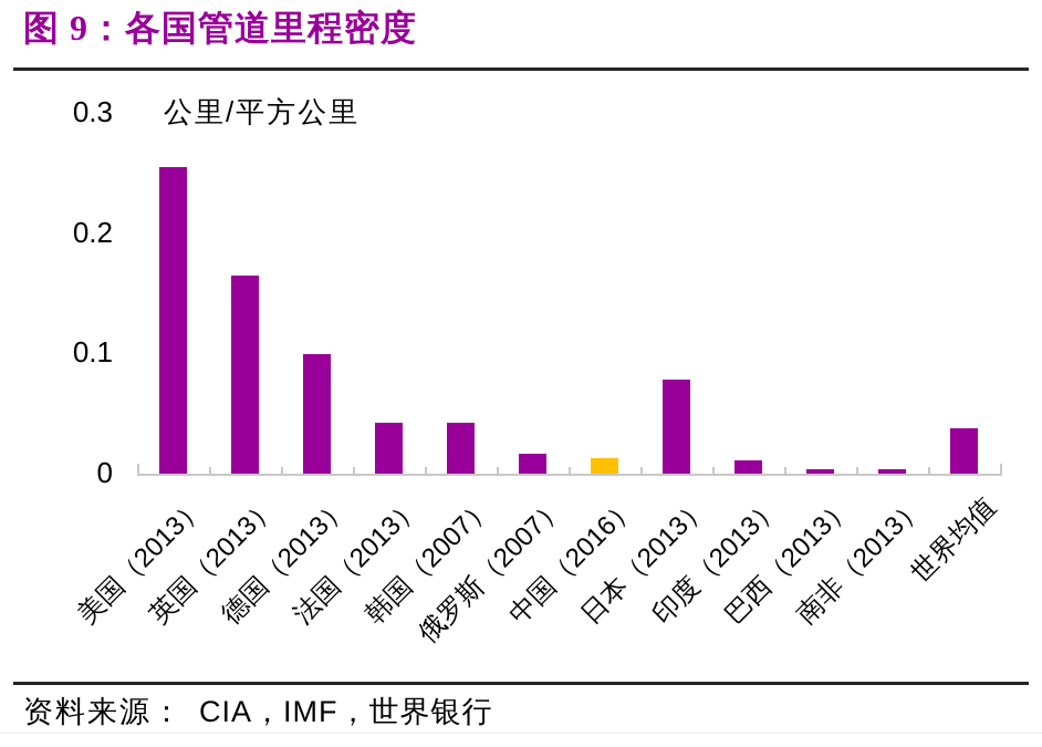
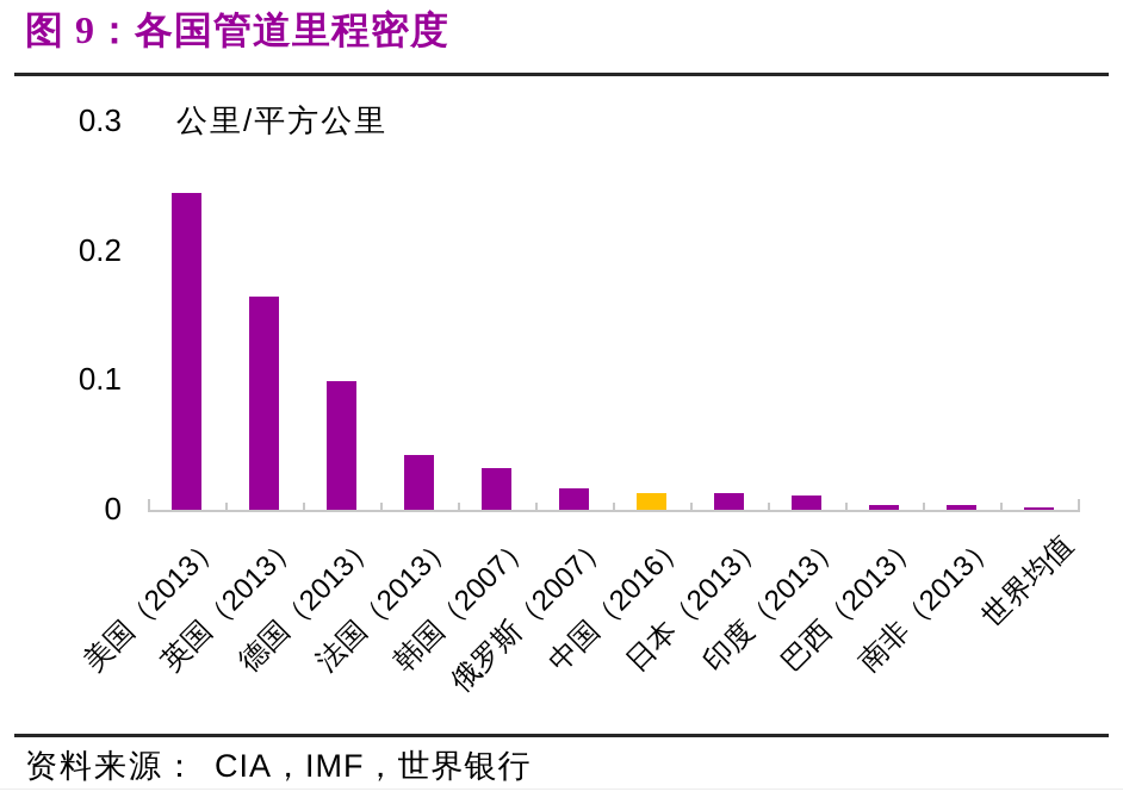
美国（2013）: 0.255 -> 0.245
韩国（2007）: 0.042 -> 0.032
日本（2013）: 0.078 -> 0.013
世界均值: 0.038 -> 0.002
